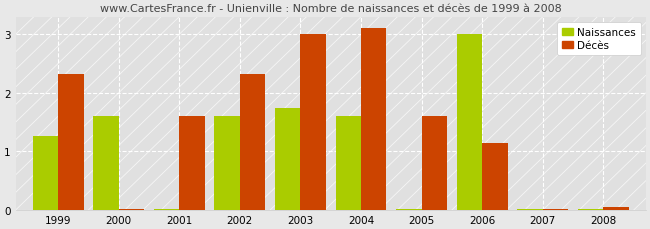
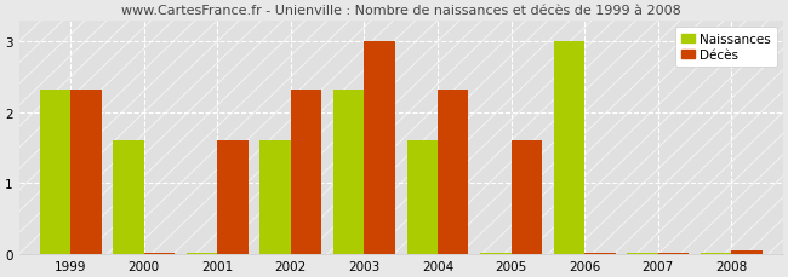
Naissances/1999: 1.26 -> 2.33
Naissances/2003: 1.74 -> 2.33
Décès/2004: 3.10 -> 2.33
Décès/2006: 1.14 -> 0.02
